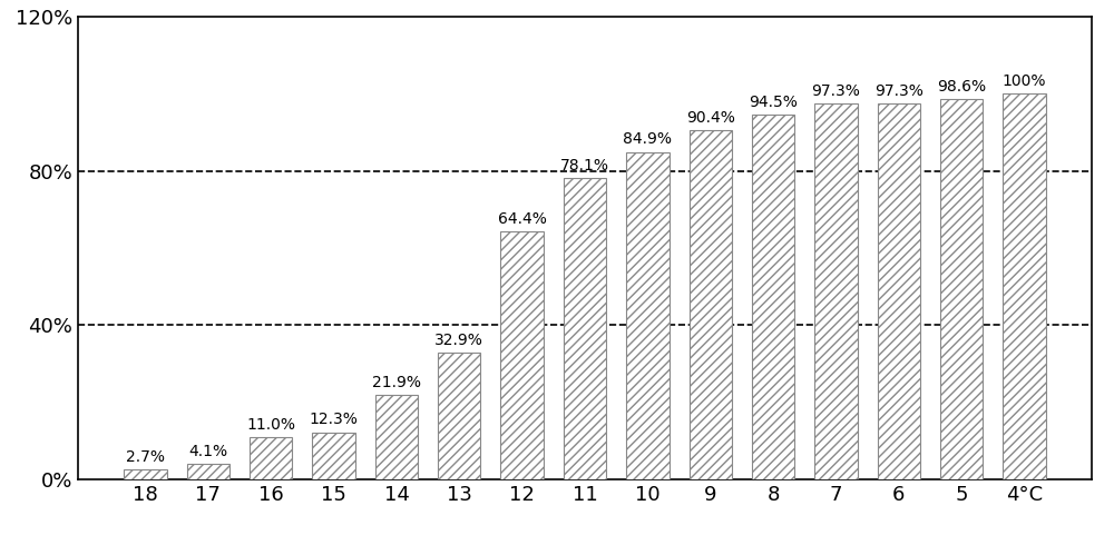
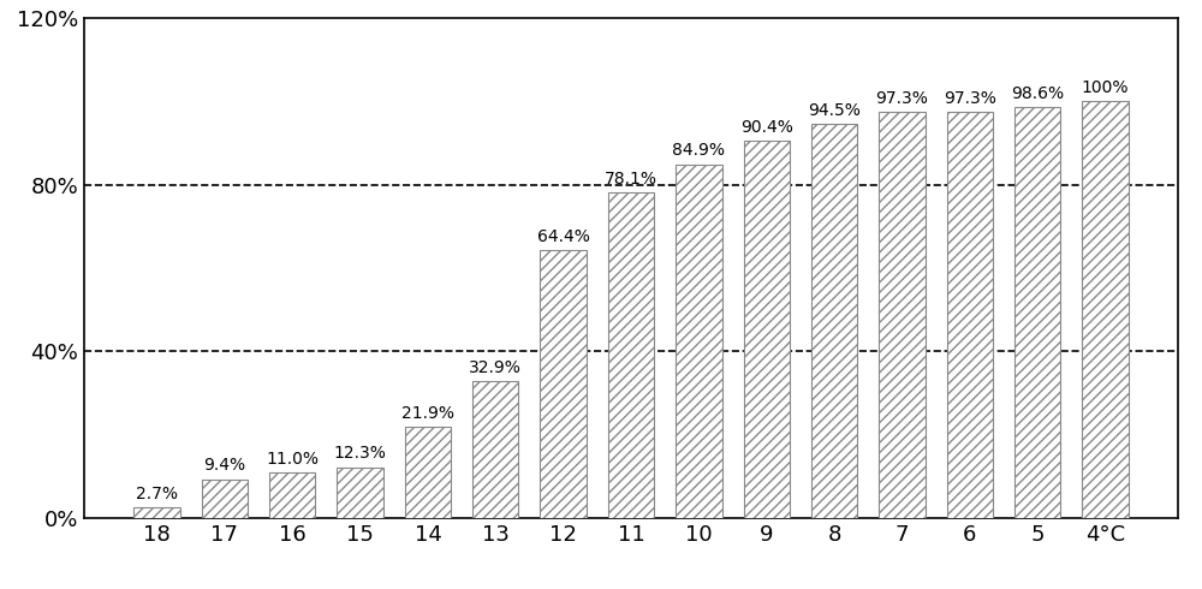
17: 4.1% -> 9.4%
